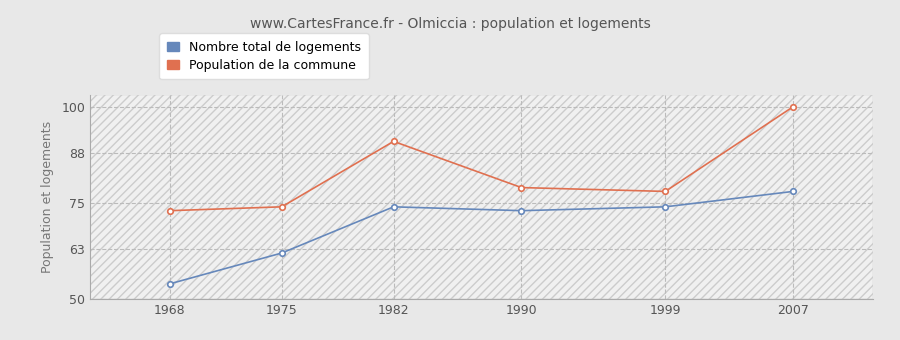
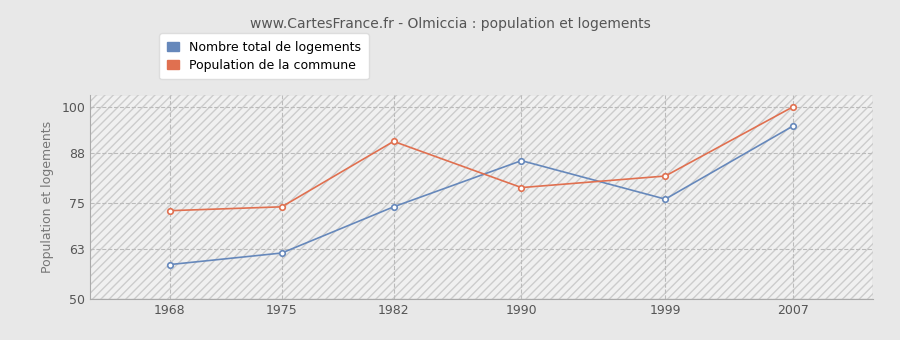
Nombre total de logements/1968: 54 -> 59
Nombre total de logements/1990: 73 -> 86
Nombre total de logements/1999: 74 -> 76
Population de la commune/1999: 78 -> 82
Nombre total de logements/2007: 78 -> 95
